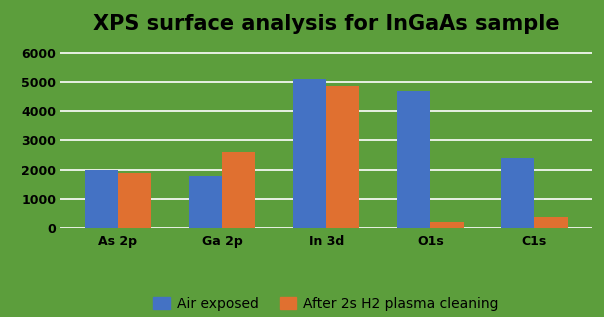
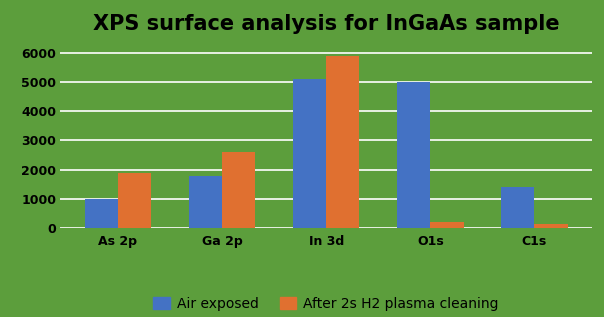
Air exposed/As 2p: 2000 -> 1000
After 2s H2 plasma cleaning/In 3d: 4850 -> 5900
Air exposed/O1s: 4700 -> 5000
Air exposed/C1s: 2400 -> 1400
After 2s H2 plasma cleaning/C1s: 400 -> 150
